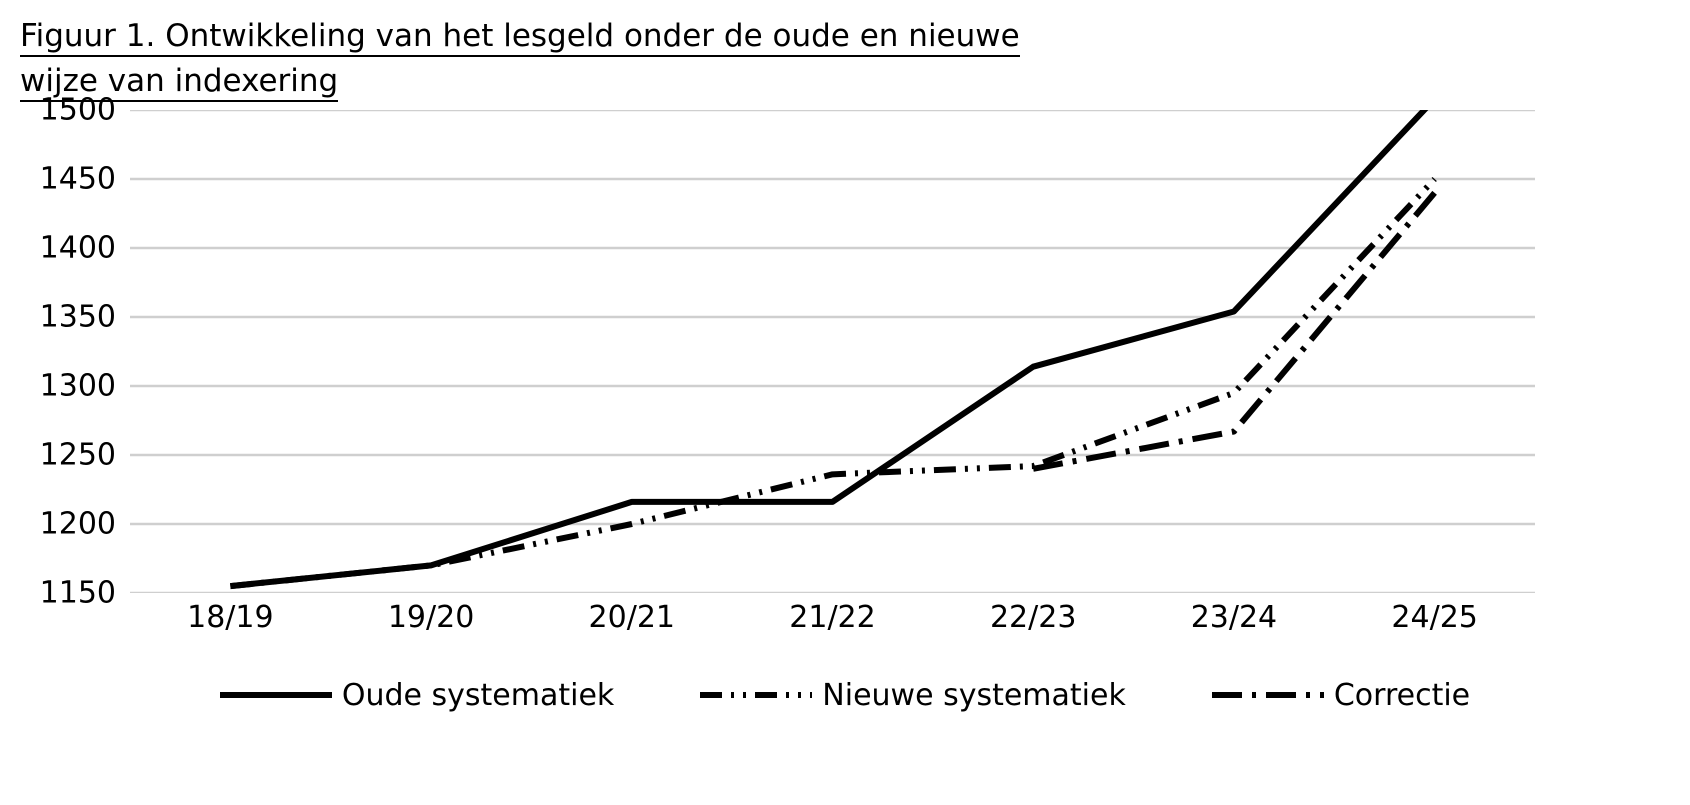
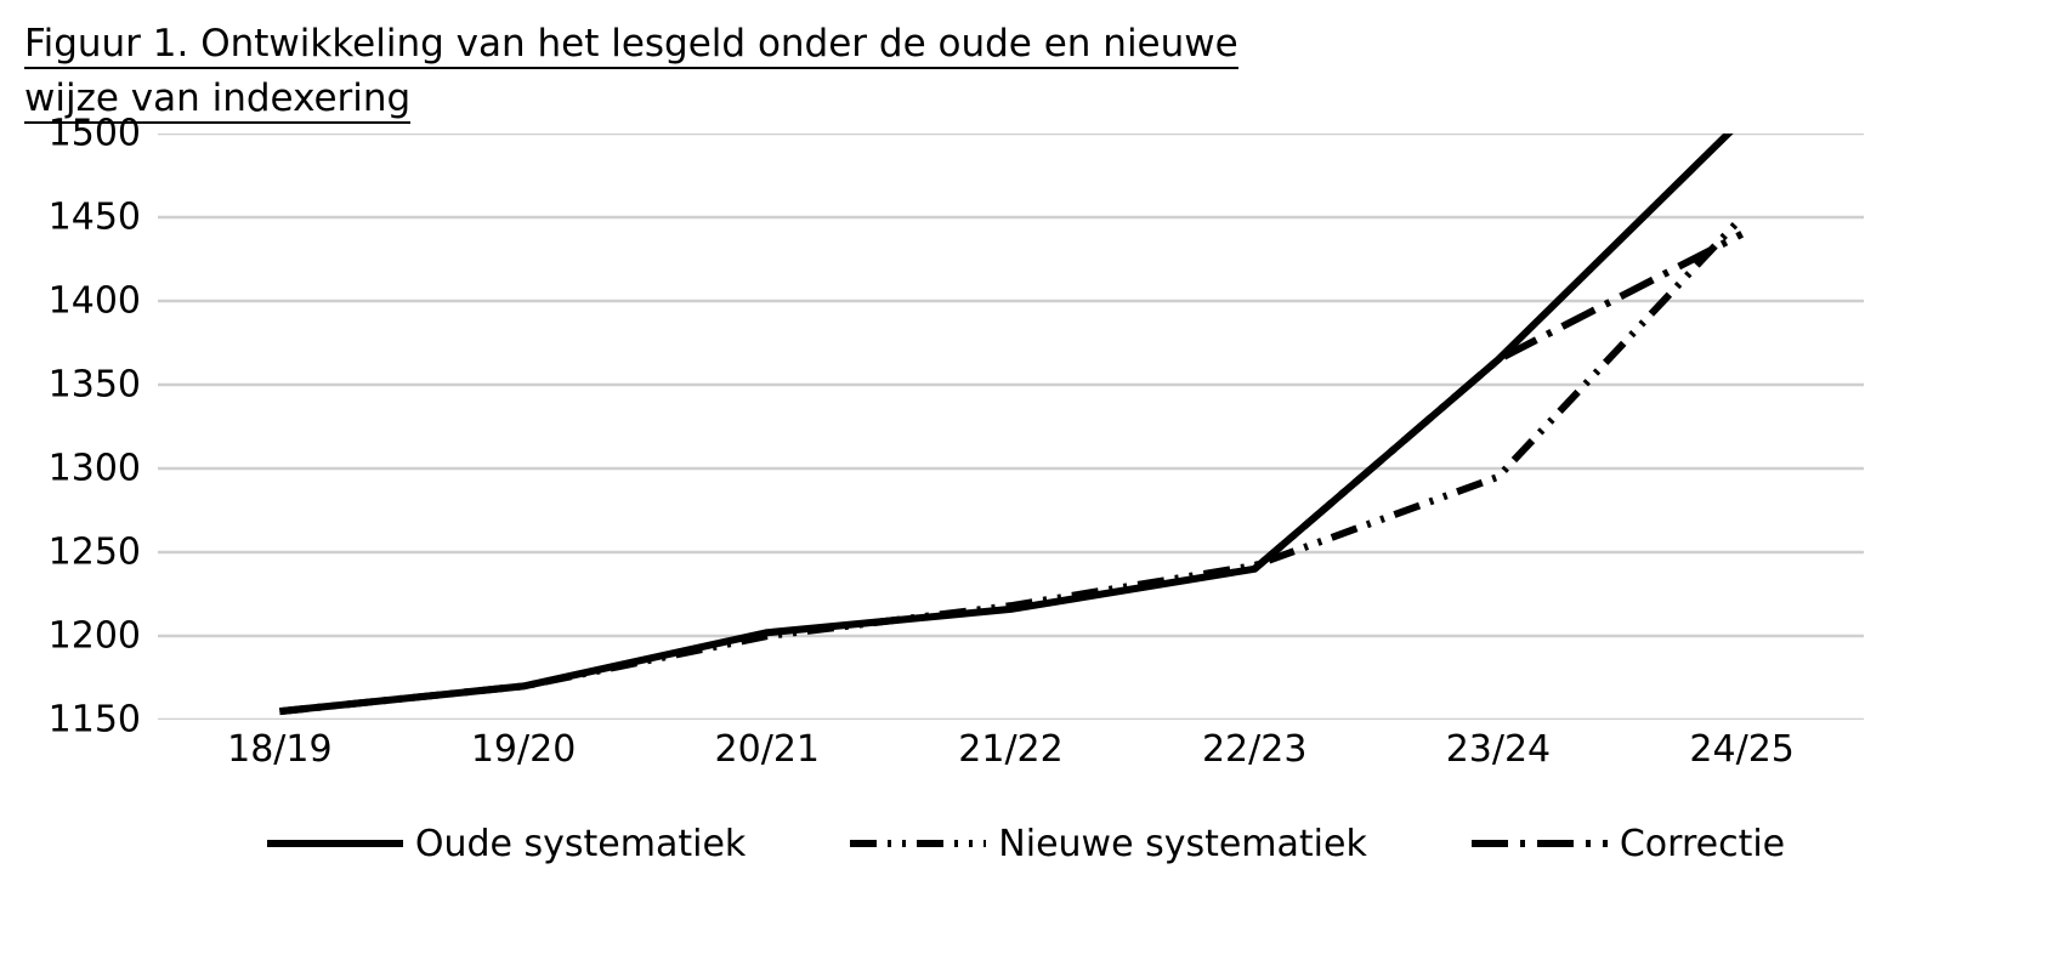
Oude systematiek/20/21: 1216 -> 1202
Nieuwe systematiek/21/22: 1236 -> 1218
Oude systematiek/22/23: 1314 -> 1240
Oude systematiek/23/24: 1354 -> 1365
Correctie/23/24: 1267 -> 1365
